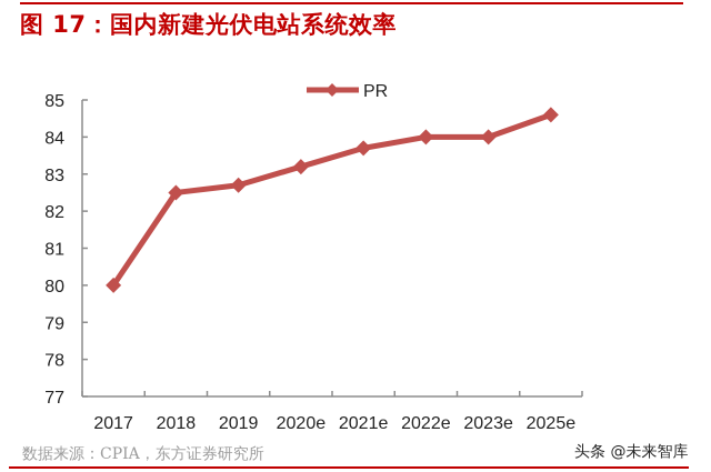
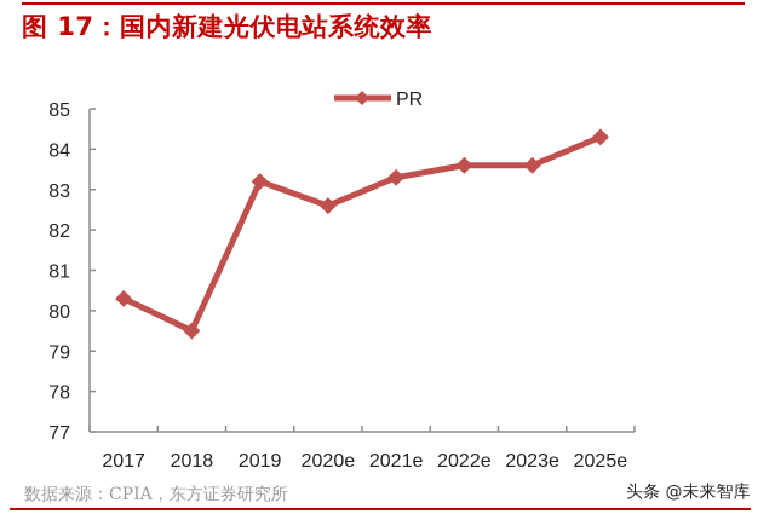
2017: 80.0 -> 80.3
2018: 82.5 -> 79.5
2019: 82.7 -> 83.2
2020e: 83.2 -> 82.6
2021e: 83.7 -> 83.3
2022e: 84.0 -> 83.6
2023e: 84.0 -> 83.6
2025e: 84.6 -> 84.3
